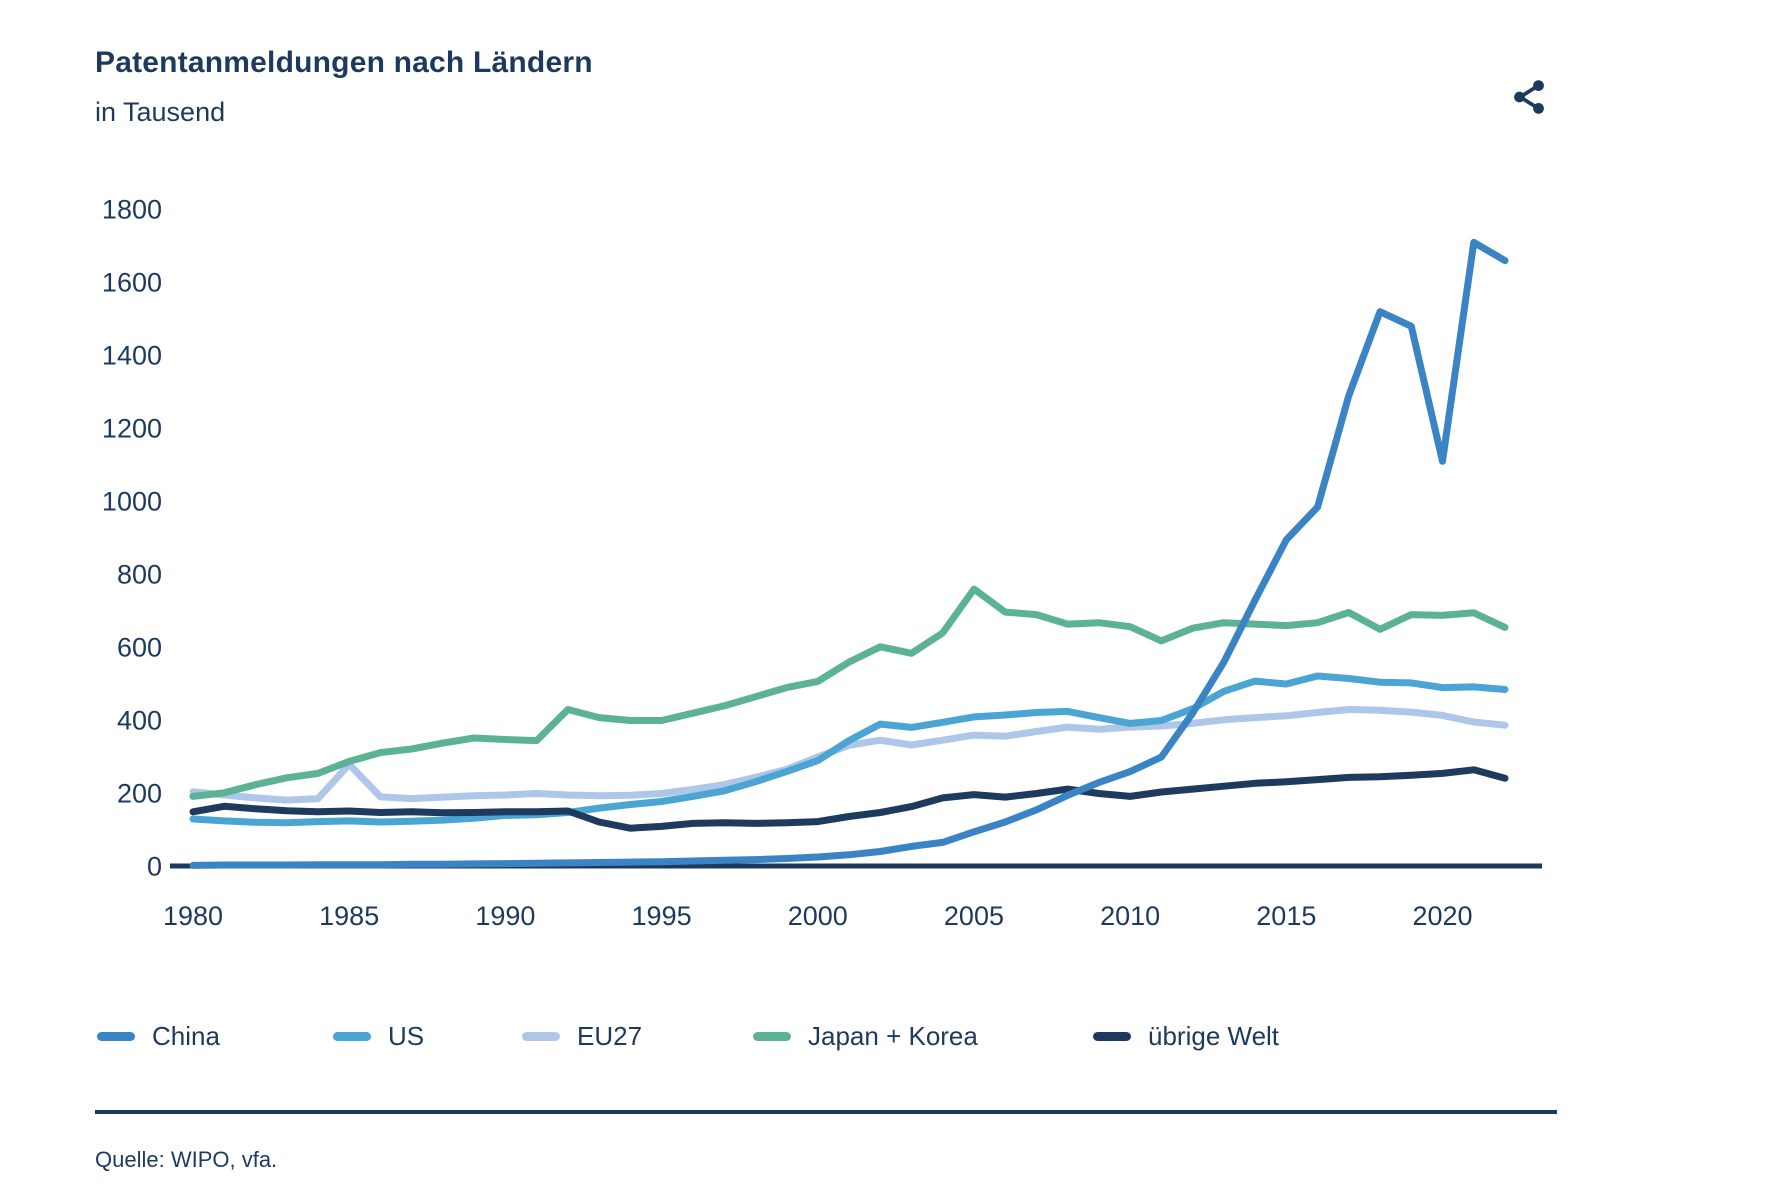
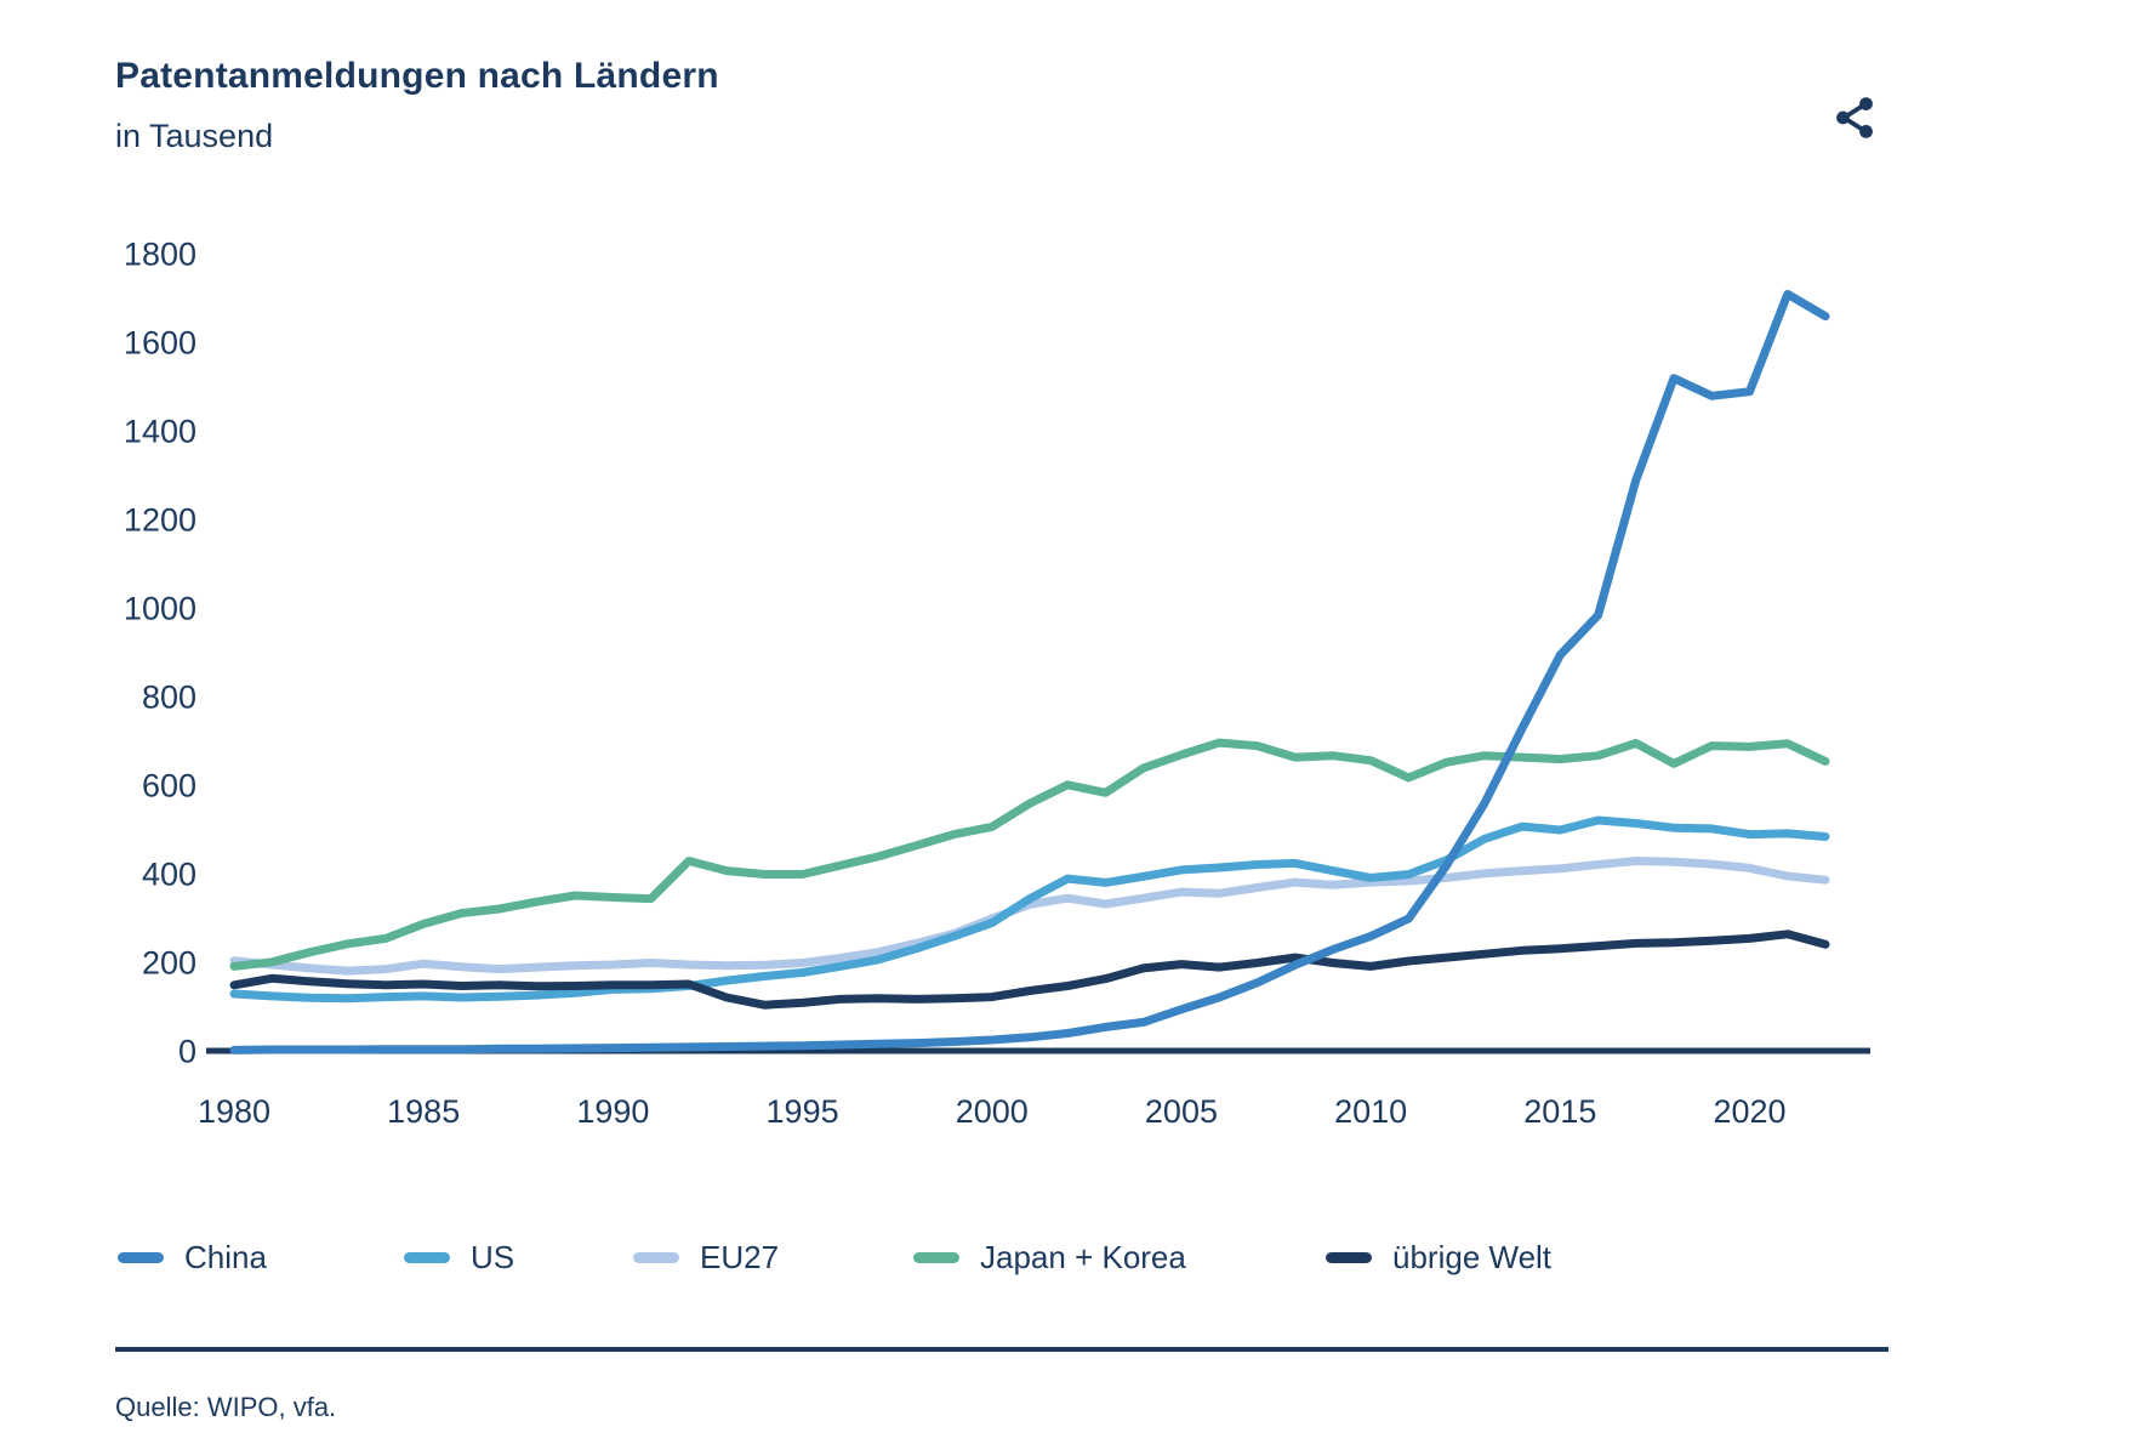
EU27/1985: 280 -> 200
Japan + Korea/2005: 760 -> 670
China/2020: 1110 -> 1490
